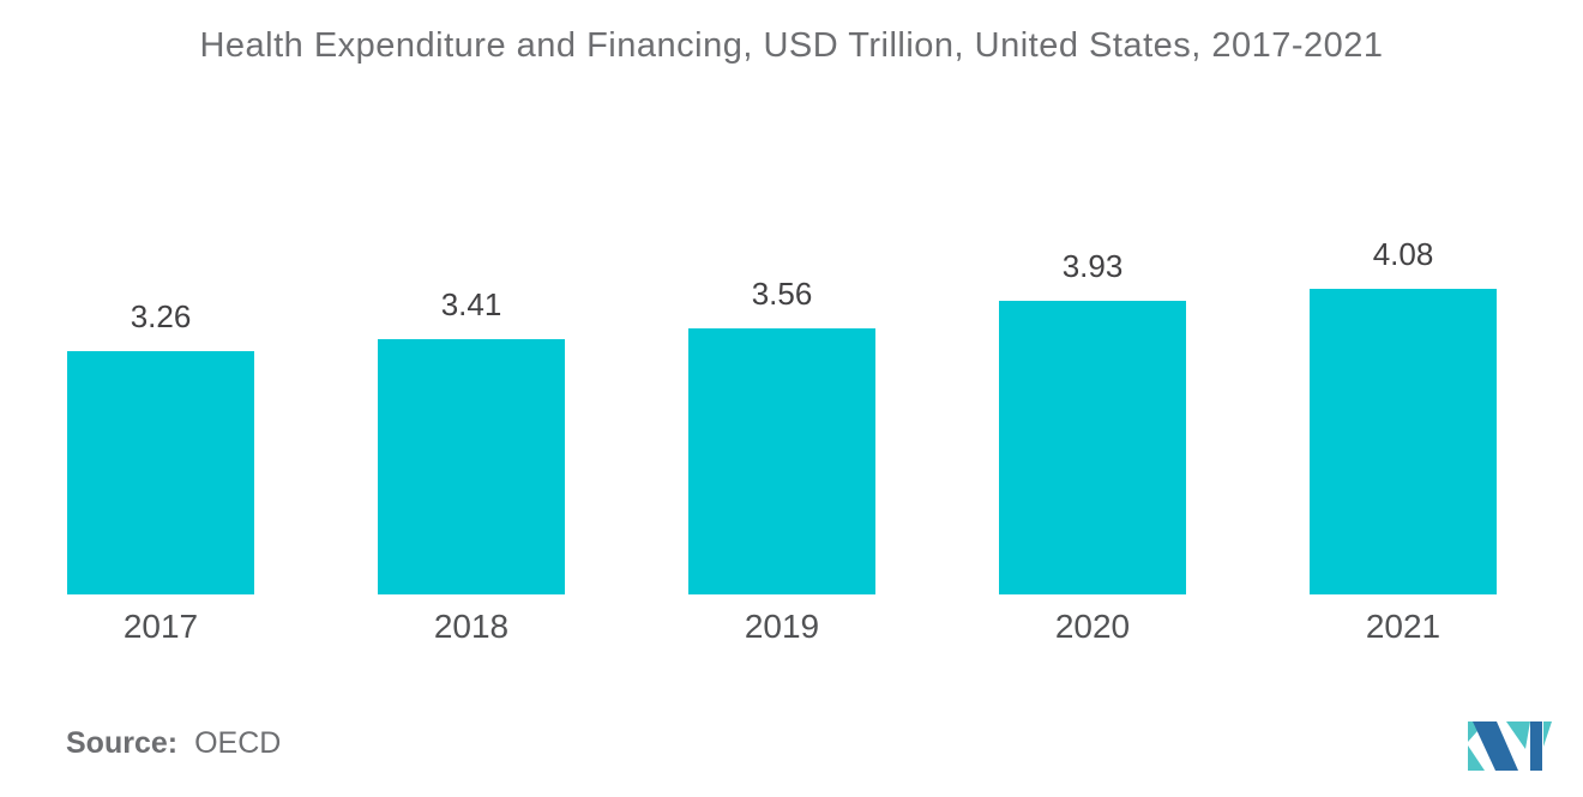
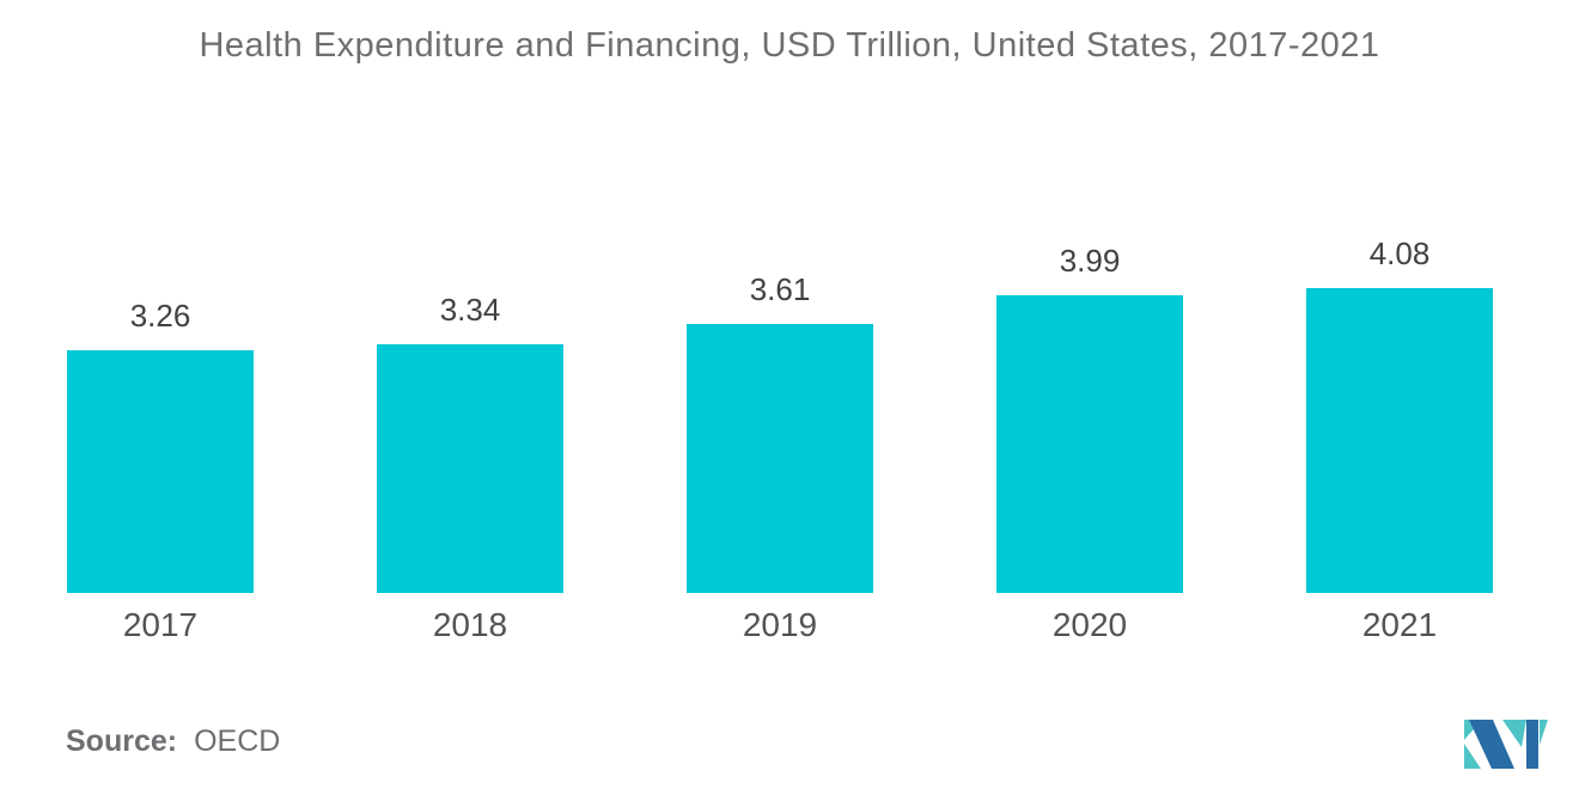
2018: 3.41 -> 3.34
2019: 3.56 -> 3.61
2020: 3.93 -> 3.99
